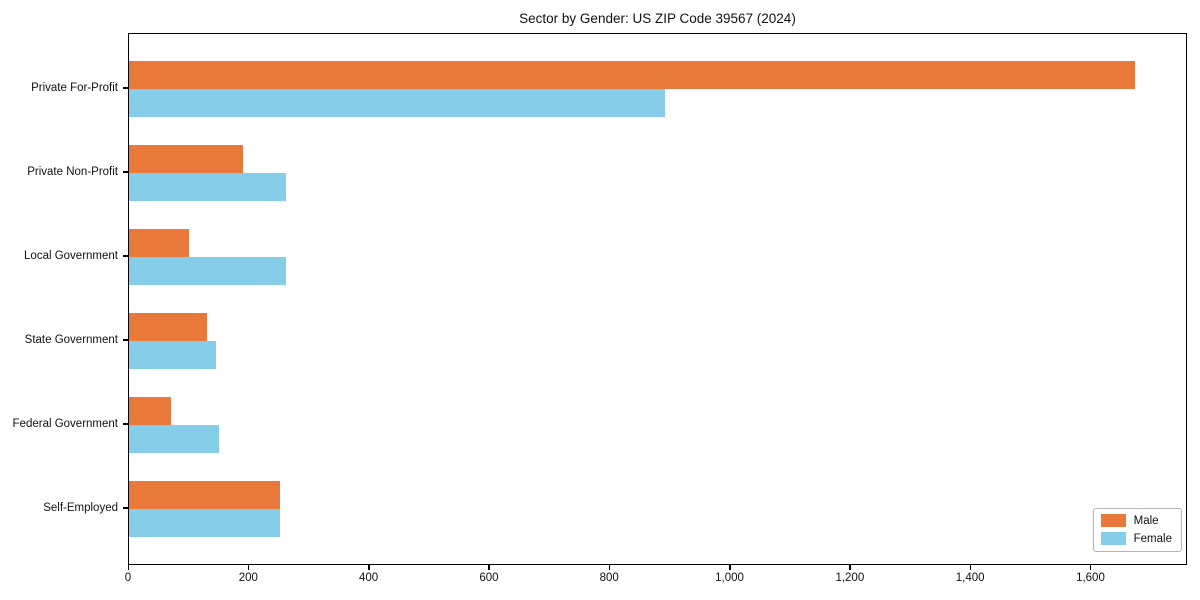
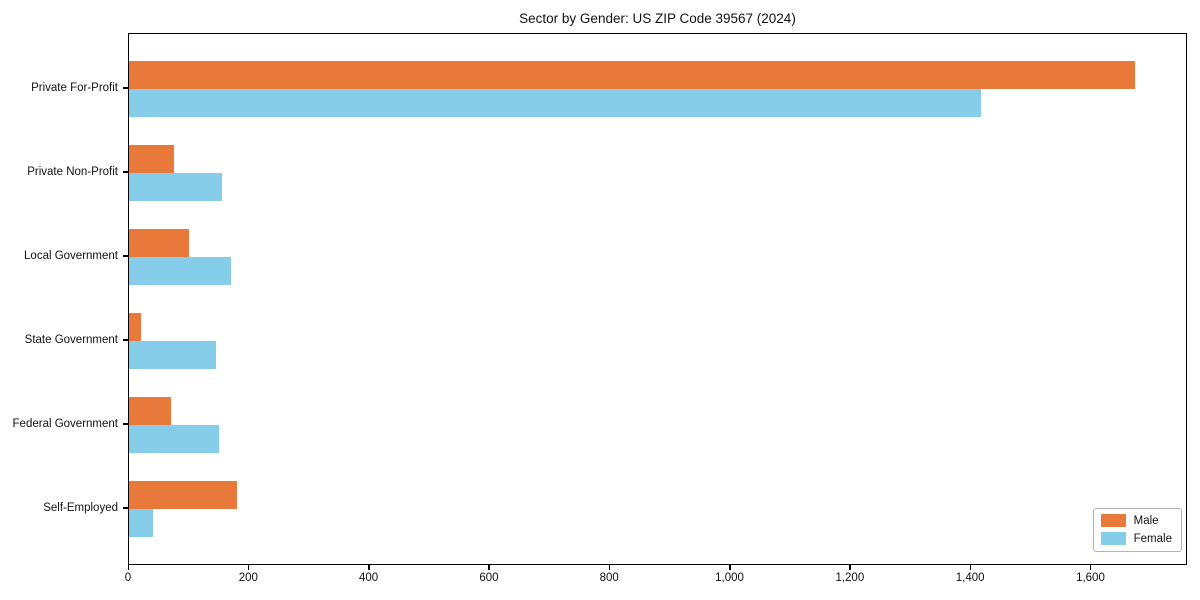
Female/Private For-Profit: 890 -> 1420
Male/Private Non-Profit: 190 -> 80
Female/Private Non-Profit: 260 -> 160
Female/Local Government: 260 -> 170
Male/State Government: 130 -> 20
Male/Self-Employed: 250 -> 180
Female/Self-Employed: 250 -> 40
